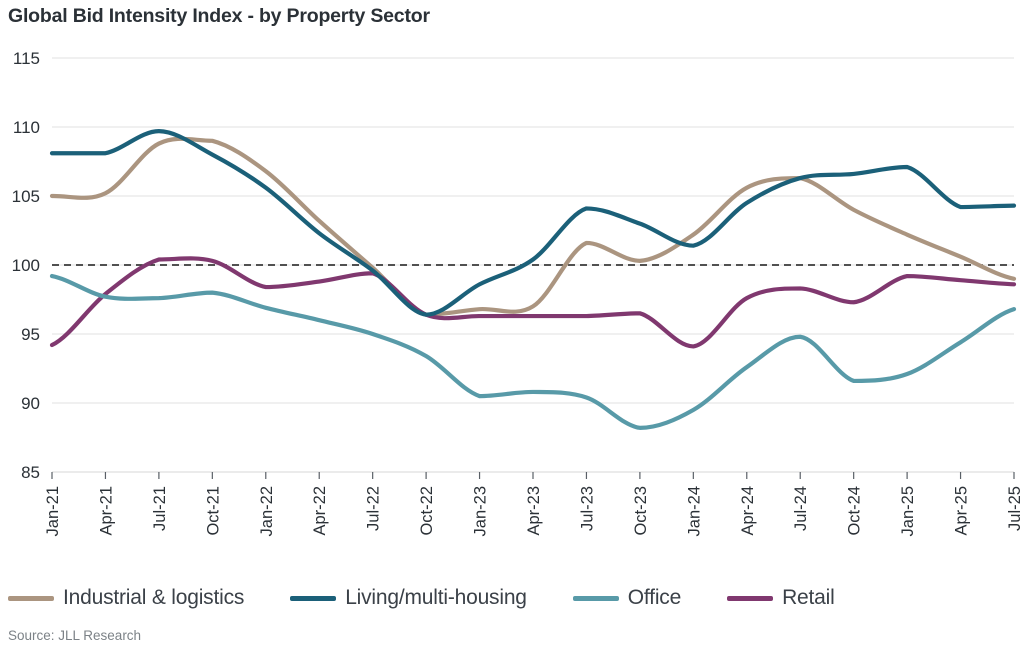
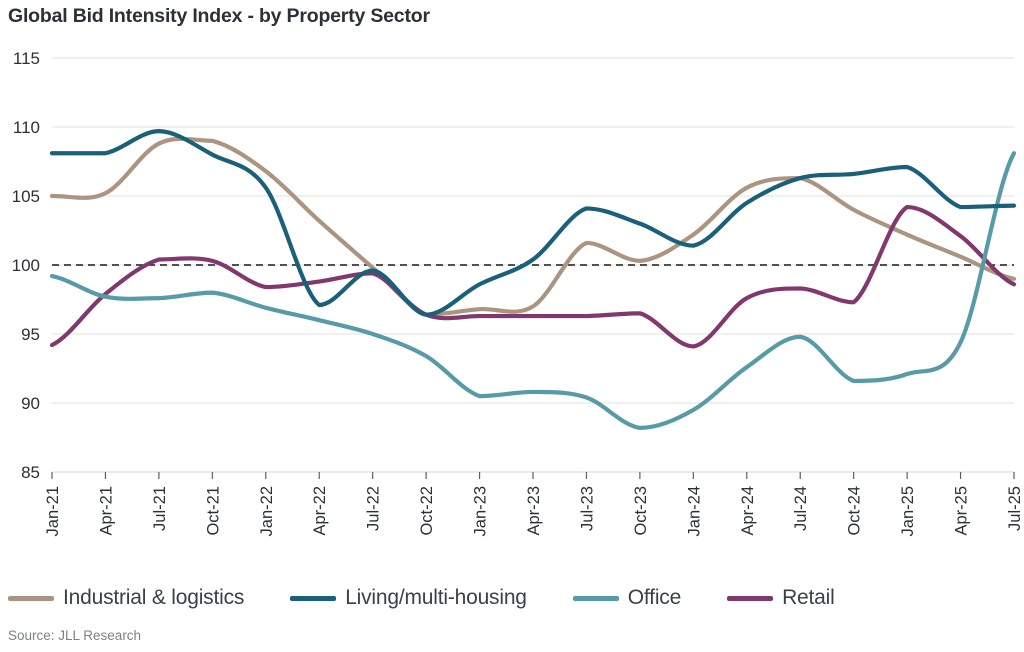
Living/multi-housing/Apr-22: 102.3 -> 97.1
Retail/Jan-25: 99.2 -> 104.2
Retail/Apr-25: 98.9 -> 102.1
Office/Jul-25: 96.8 -> 108.1
